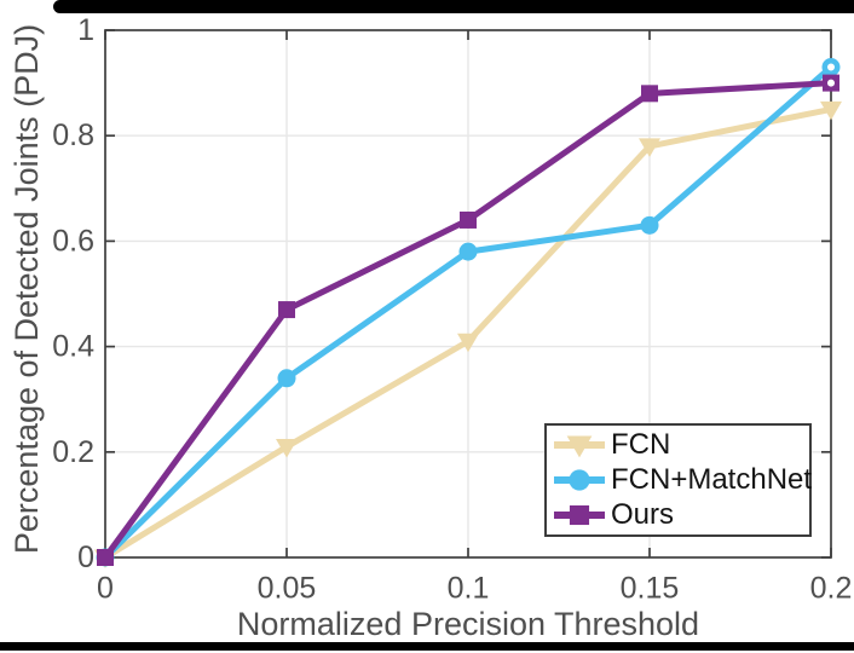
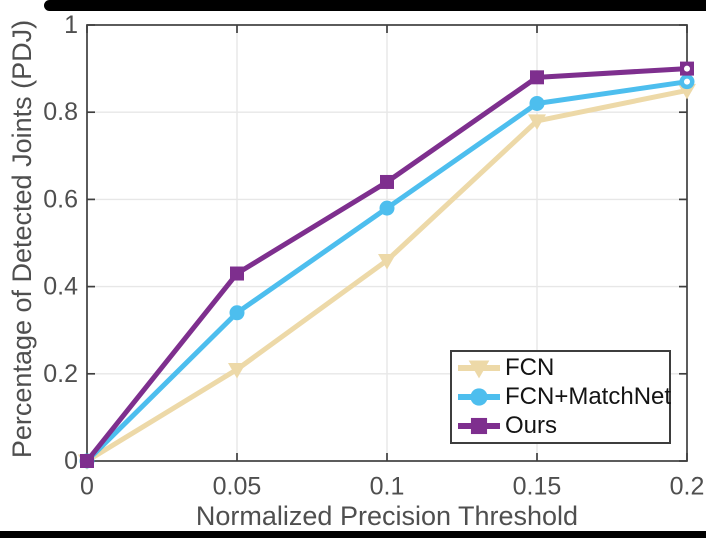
Ours/0.05: 0.47 -> 0.43
FCN/0.1: 0.41 -> 0.46
FCN+MatchNet/0.15: 0.63 -> 0.82
FCN+MatchNet/0.2: 0.93 -> 0.87
